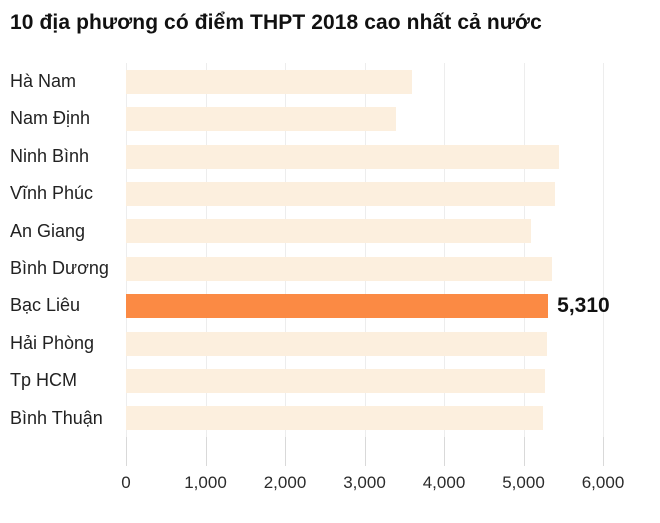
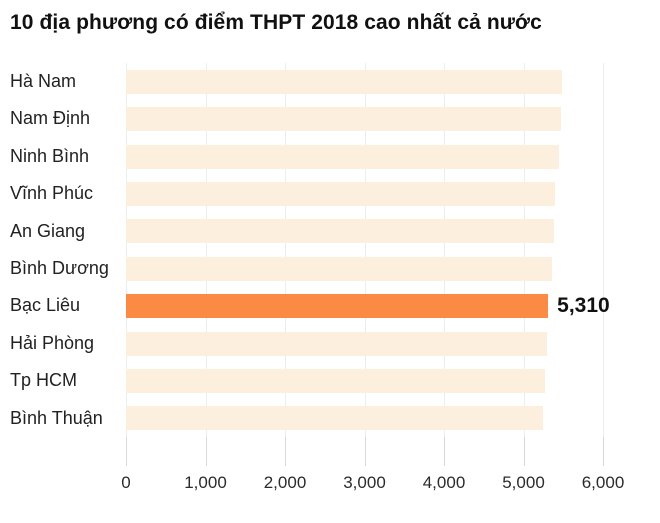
Hà Nam: 3600 -> 5500
Nam Định: 3400 -> 5500
An Giang: 5100 -> 5400
